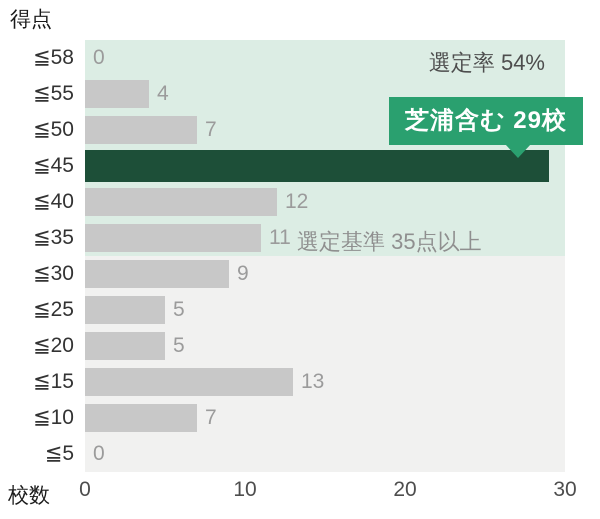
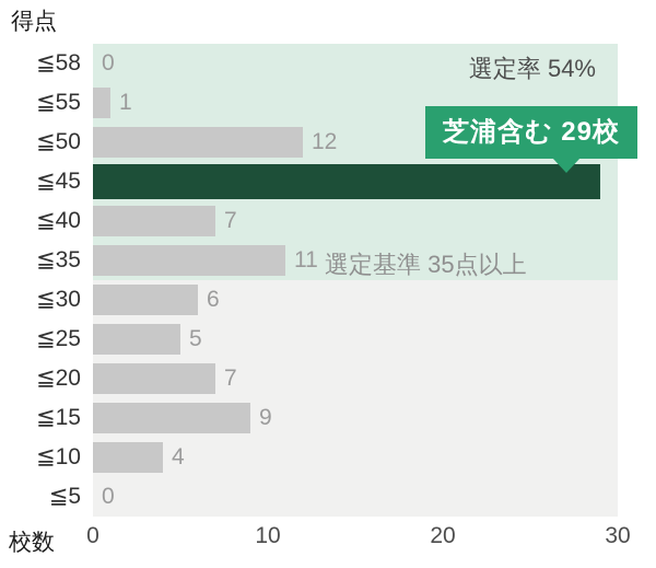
≦55: 4 -> 1
≦50: 7 -> 12
≦40: 12 -> 7
≦30: 9 -> 6
≦20: 5 -> 7
≦15: 13 -> 9
≦10: 7 -> 4
